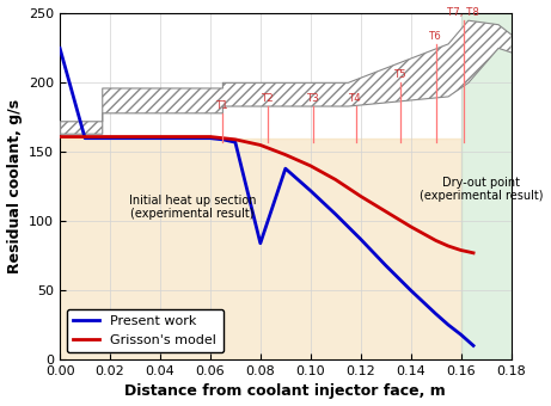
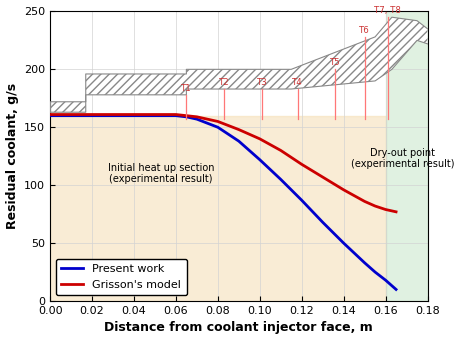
Present work/0.00: 225 -> 160
Present work/0.08: 84 -> 150
